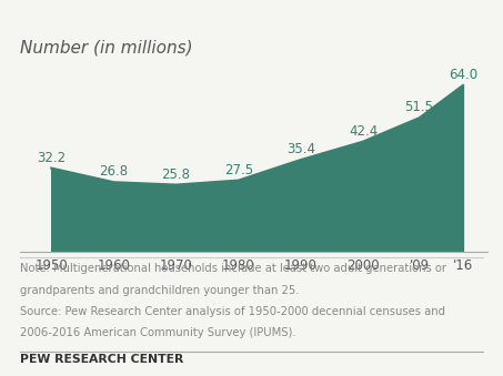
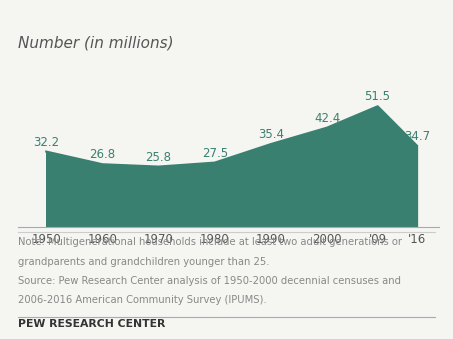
'16: 64.0 -> 34.7
